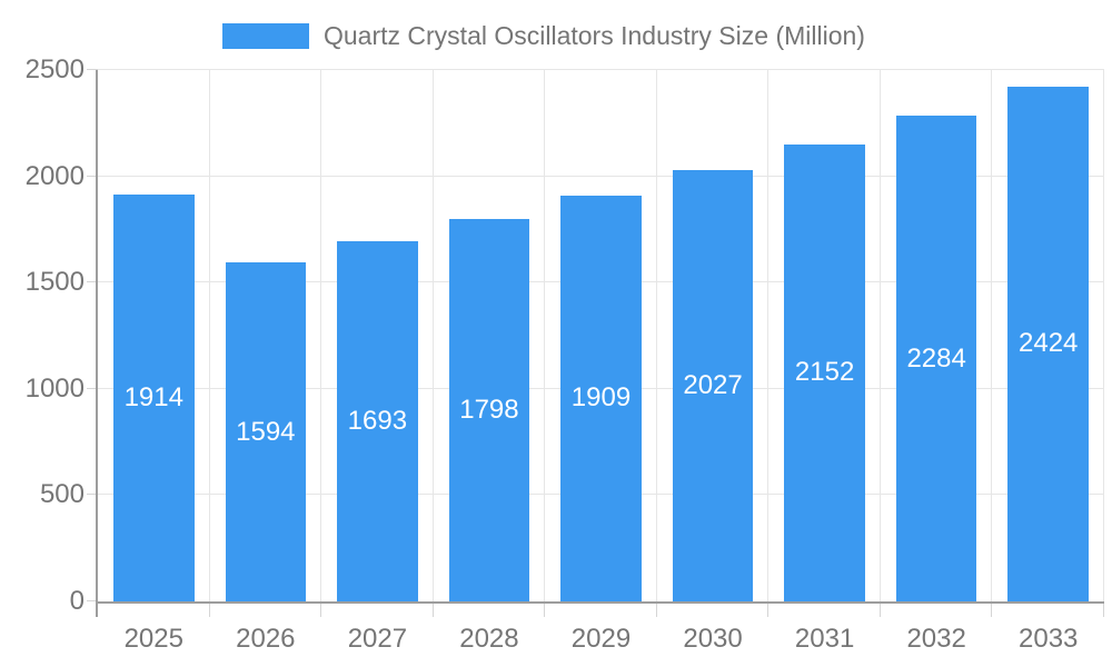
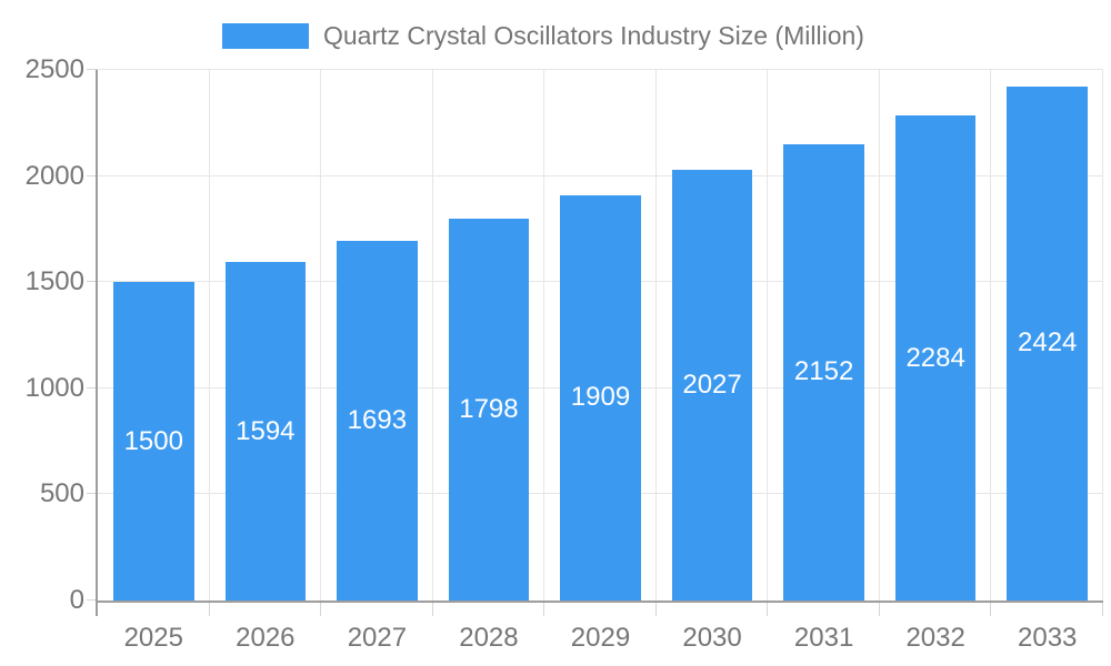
2025: 1914 -> 1500
